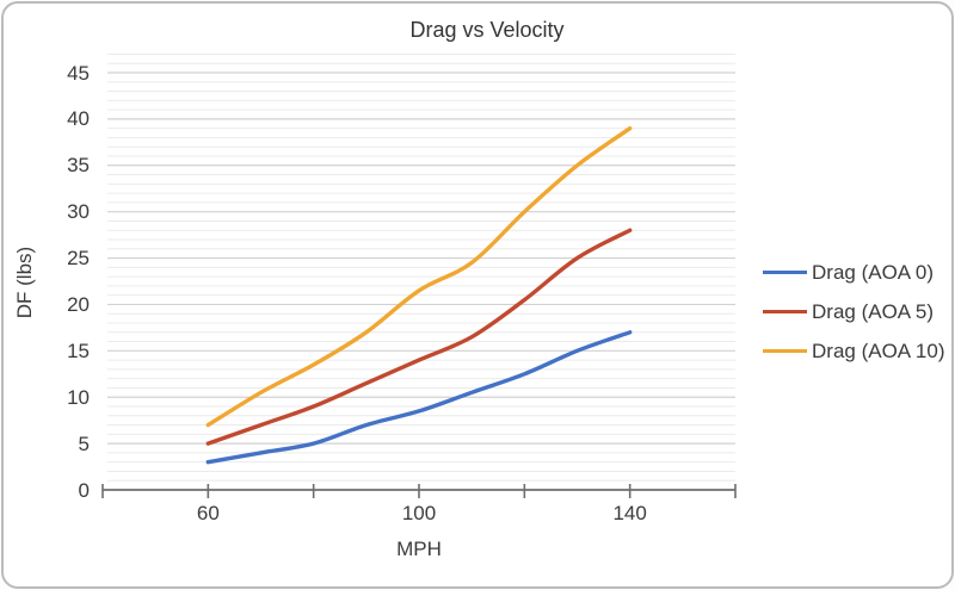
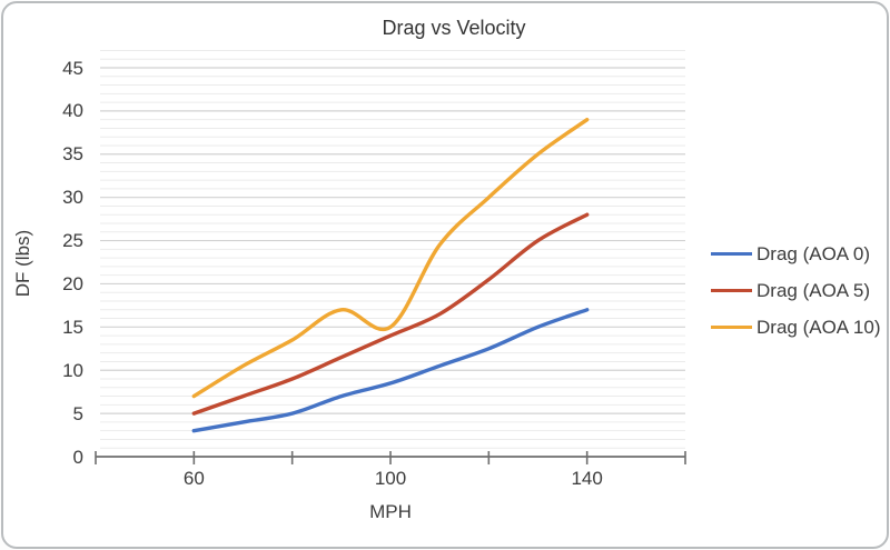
Drag (AOA 10)/100: 22 -> 15
